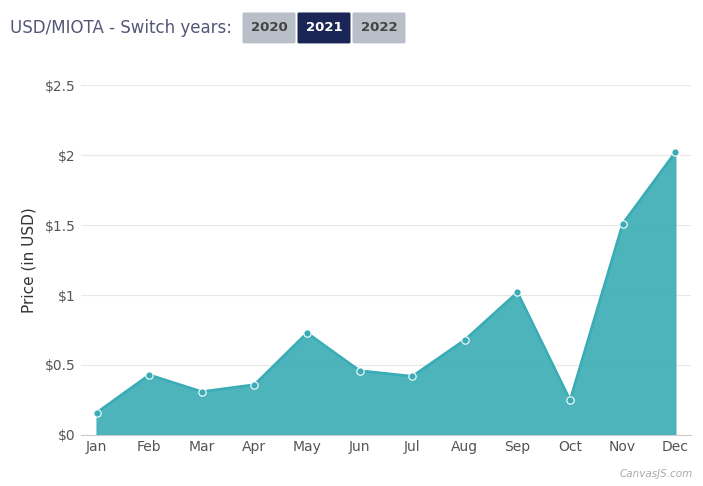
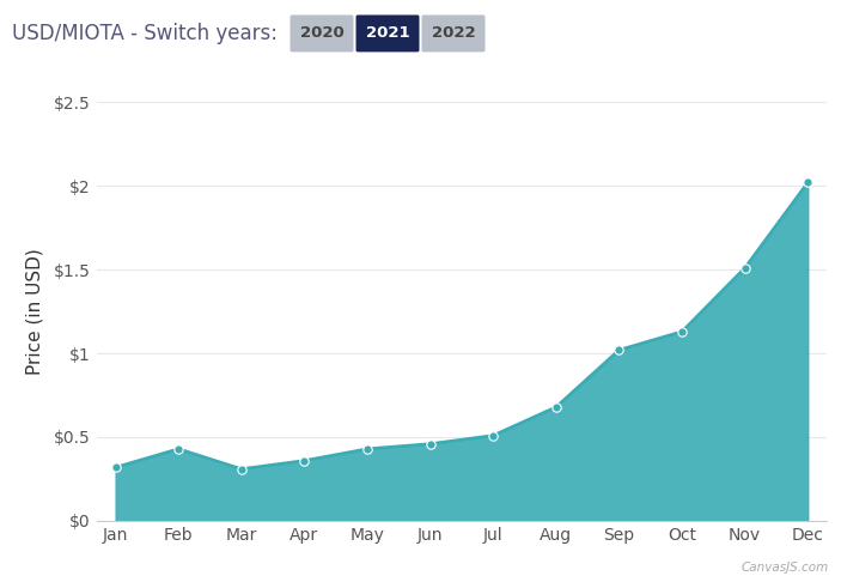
Jan: $0.16 -> $0.32
May: $0.73 -> $0.43
Jul: $0.42 -> $0.51
Oct: $0.25 -> $1.13
